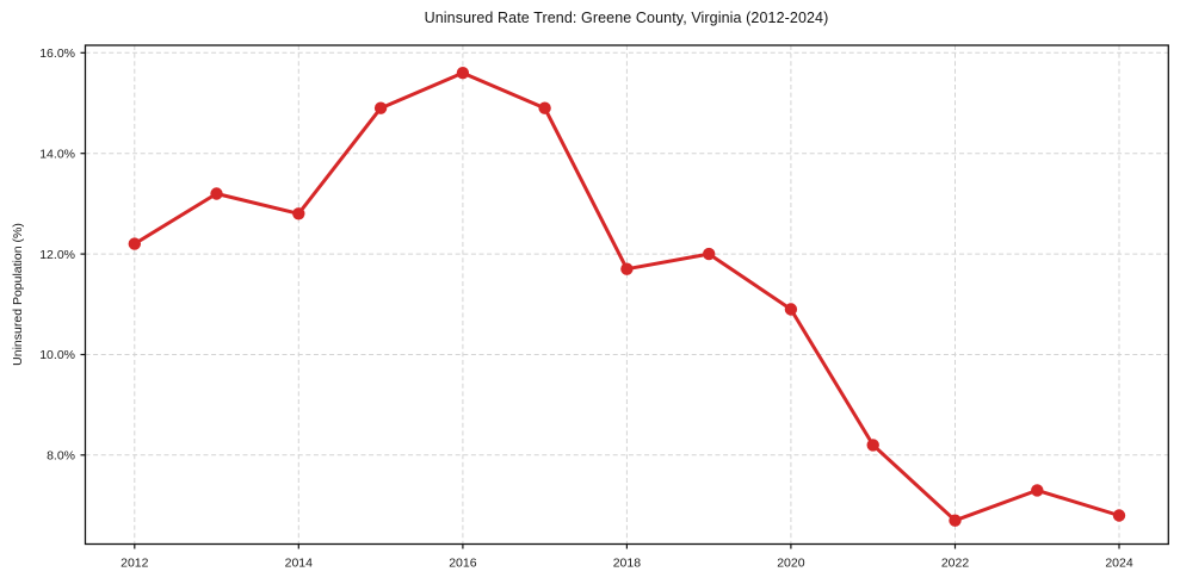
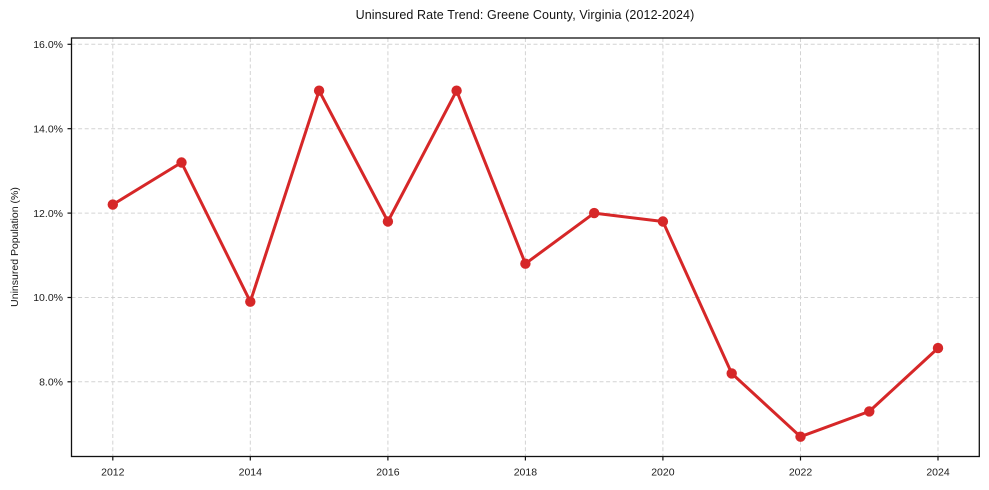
2014: 12.8% -> 9.9%
2016: 15.6% -> 11.8%
2018: 11.7% -> 10.8%
2020: 10.9% -> 11.8%
2024: 6.8% -> 8.8%
